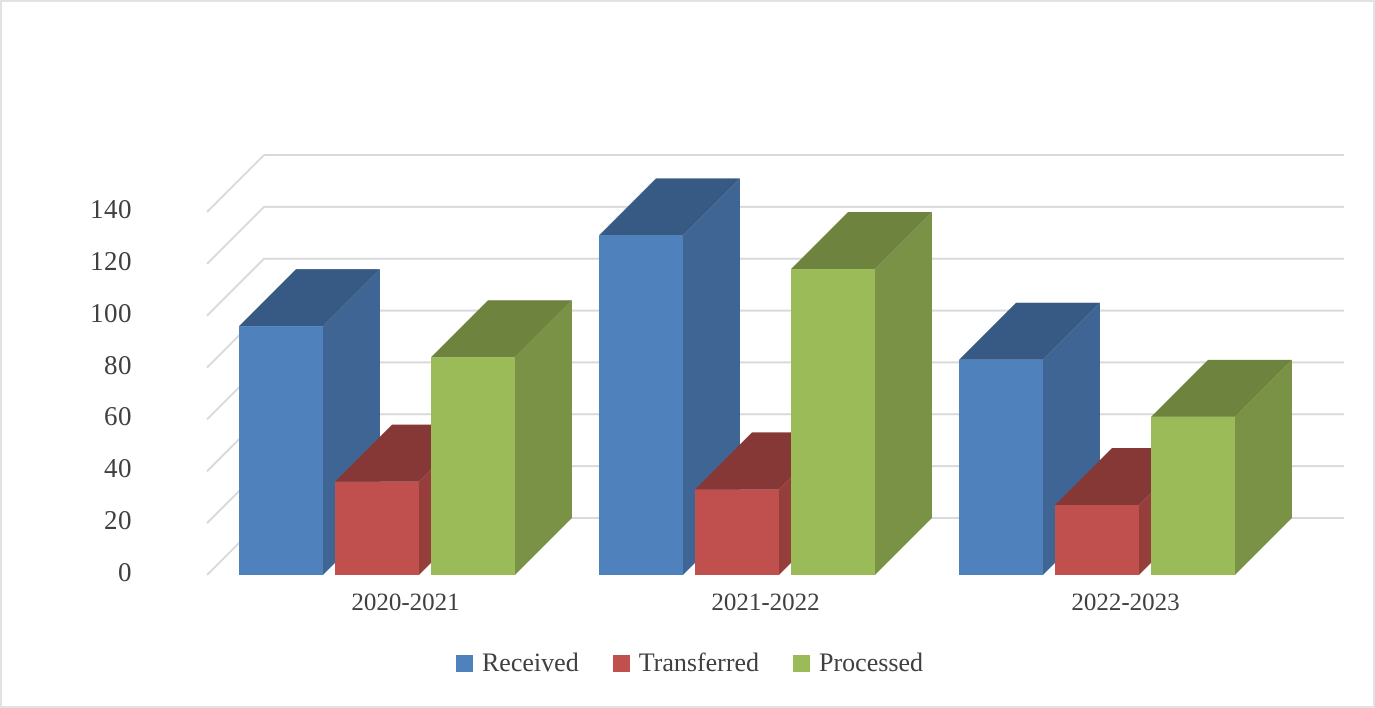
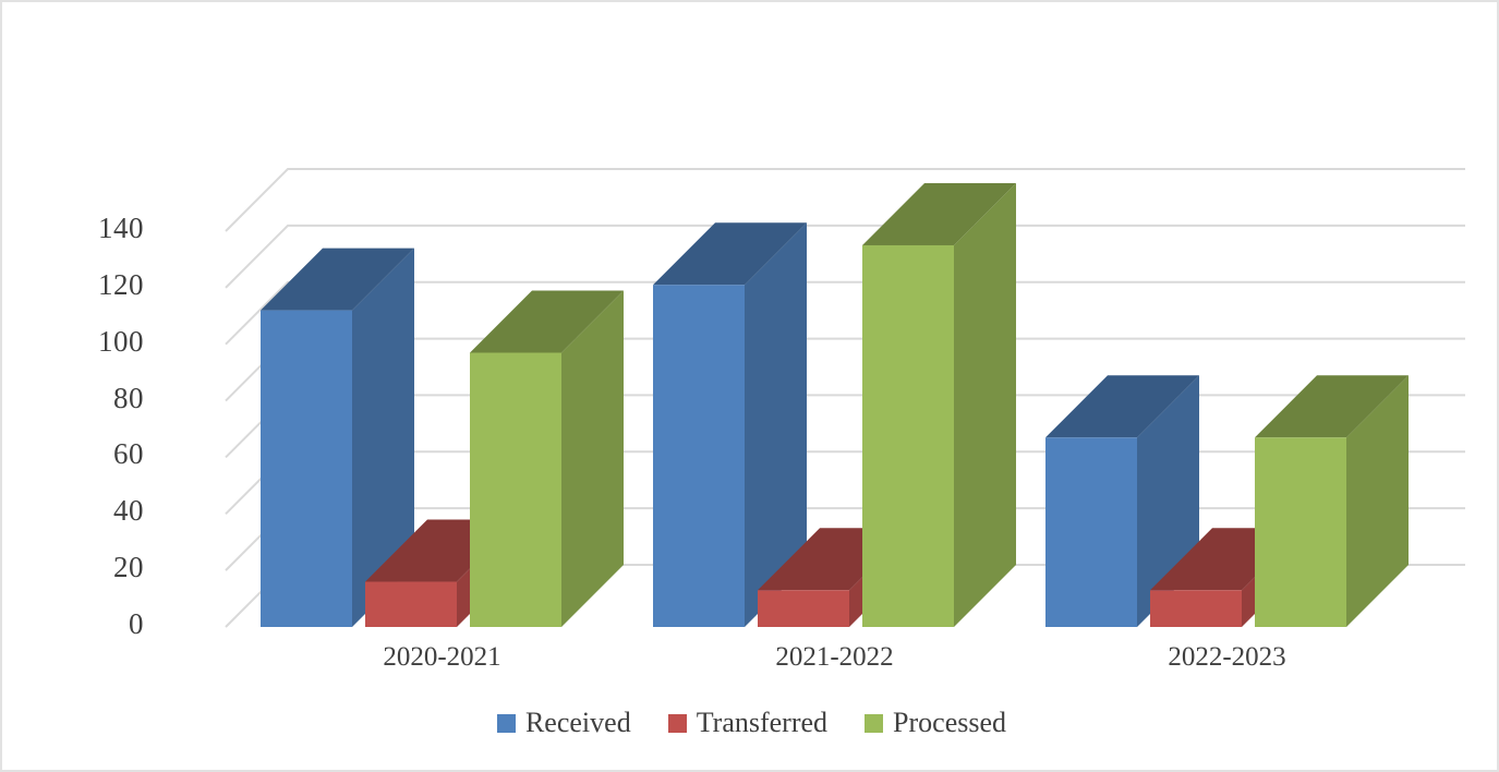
Received/2020-2021: 96 -> 112
Transferred/2020-2021: 36 -> 16
Processed/2020-2021: 84 -> 97
Received/2021-2022: 131 -> 121
Transferred/2021-2022: 33 -> 13
Processed/2021-2022: 118 -> 135
Received/2022-2023: 83 -> 67
Transferred/2022-2023: 27 -> 13
Processed/2022-2023: 61 -> 67
